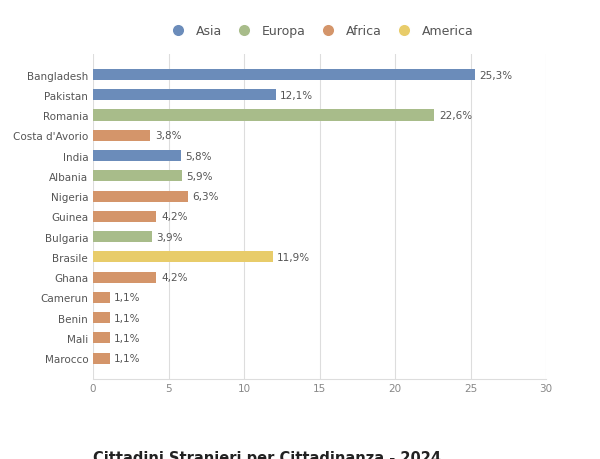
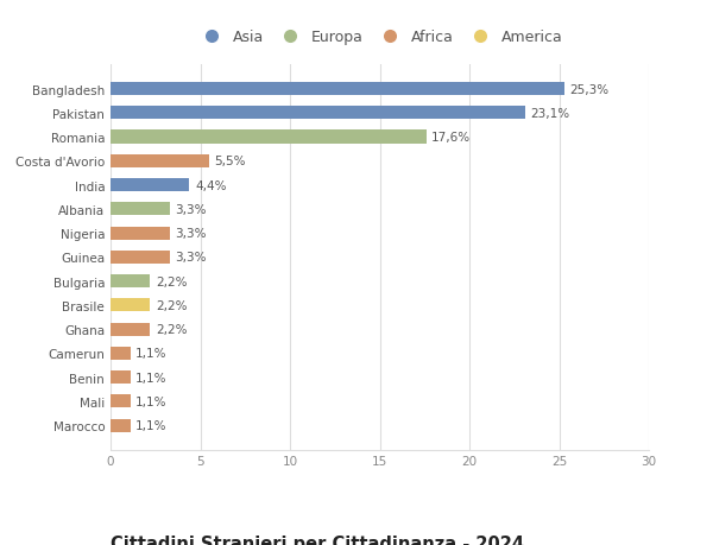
Pakistan: 12,1% -> 23,1%
Romania: 22,6% -> 17,6%
Costa d'Avorio: 3,8% -> 5,5%
India: 5,8% -> 4,4%
Albania: 5,9% -> 3,3%
Nigeria: 6,3% -> 3,3%
Guinea: 4,2% -> 3,3%
Bulgaria: 3,9% -> 2,2%
Brasile: 11,9% -> 2,2%
Ghana: 4,2% -> 2,2%
